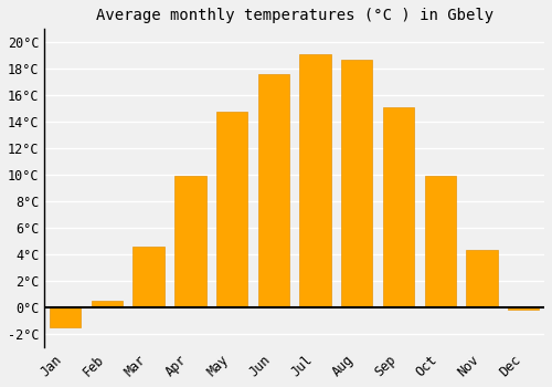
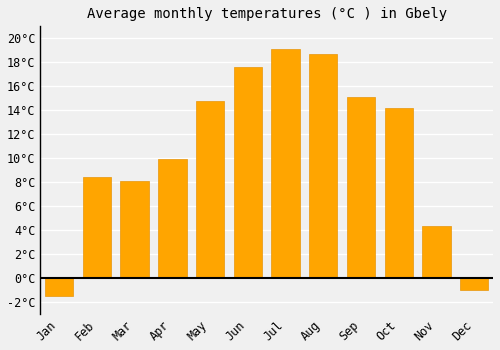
Feb: 0.5°C -> 8.4°C
Mar: 4.6°C -> 8.1°C
Oct: 9.9°C -> 14.2°C
Dec: -0.2°C -> -1.0°C
